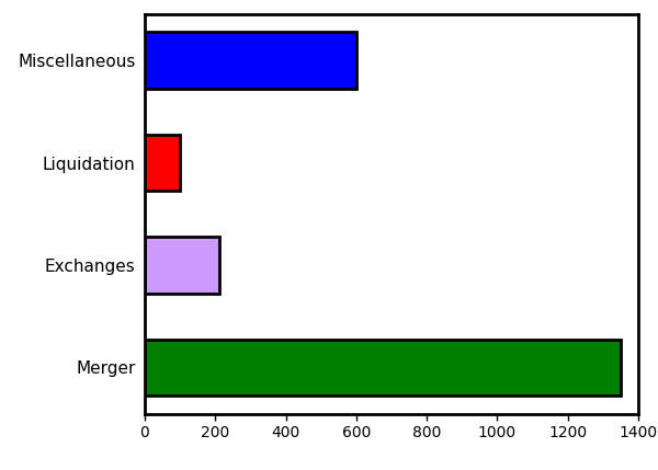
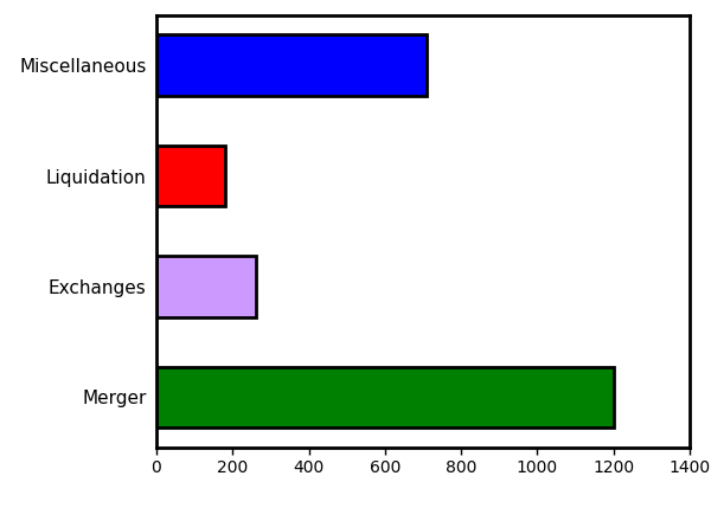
Miscellaneous: 600 -> 710
Liquidation: 100 -> 180
Exchanges: 210 -> 260
Merger: 1350 -> 1200
